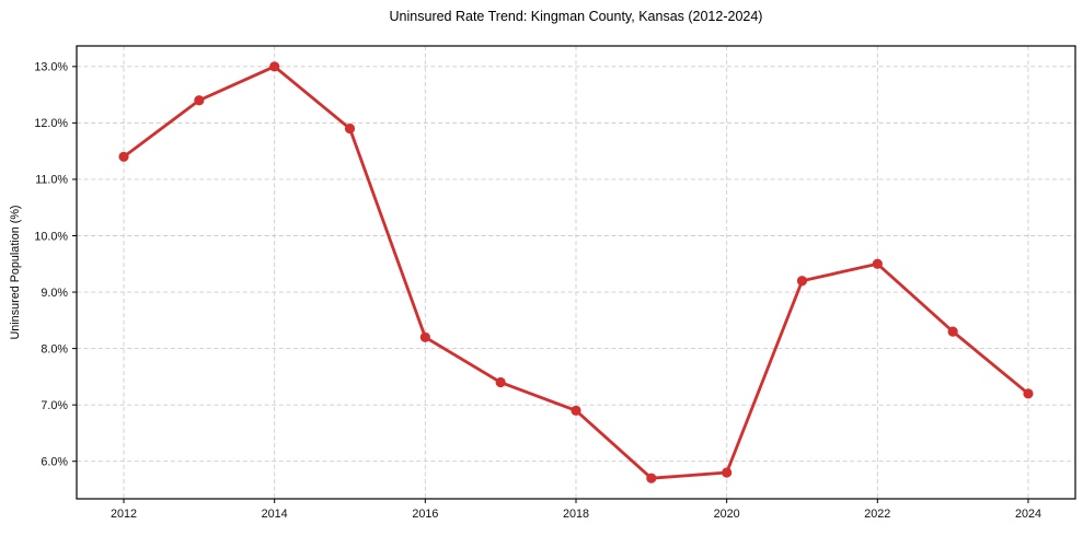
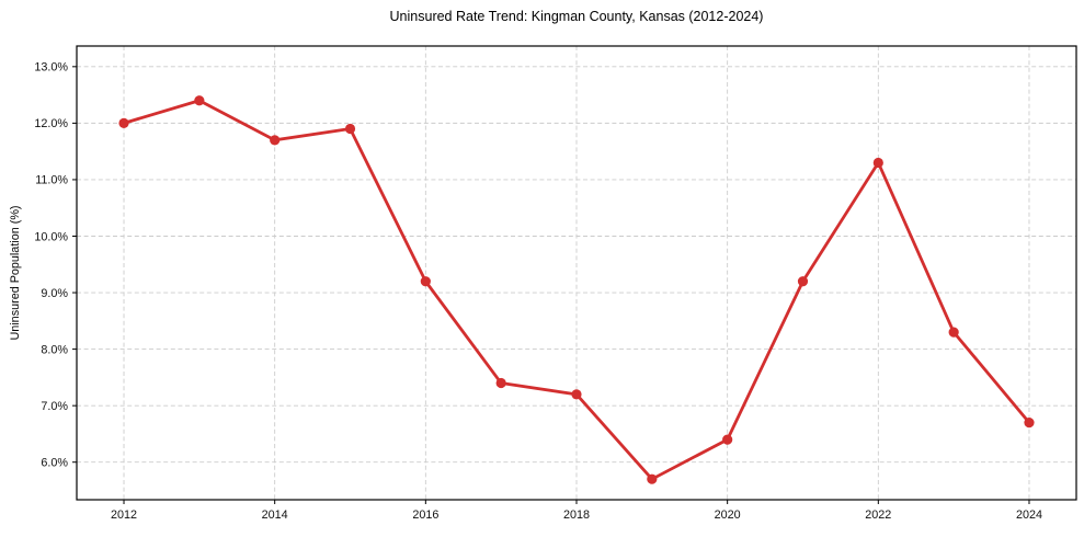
2012: 11.4% -> 12.0%
2014: 13.0% -> 11.7%
2016: 8.2% -> 9.2%
2018: 6.9% -> 7.2%
2020: 5.8% -> 6.4%
2022: 9.5% -> 11.3%
2024: 7.2% -> 6.7%
